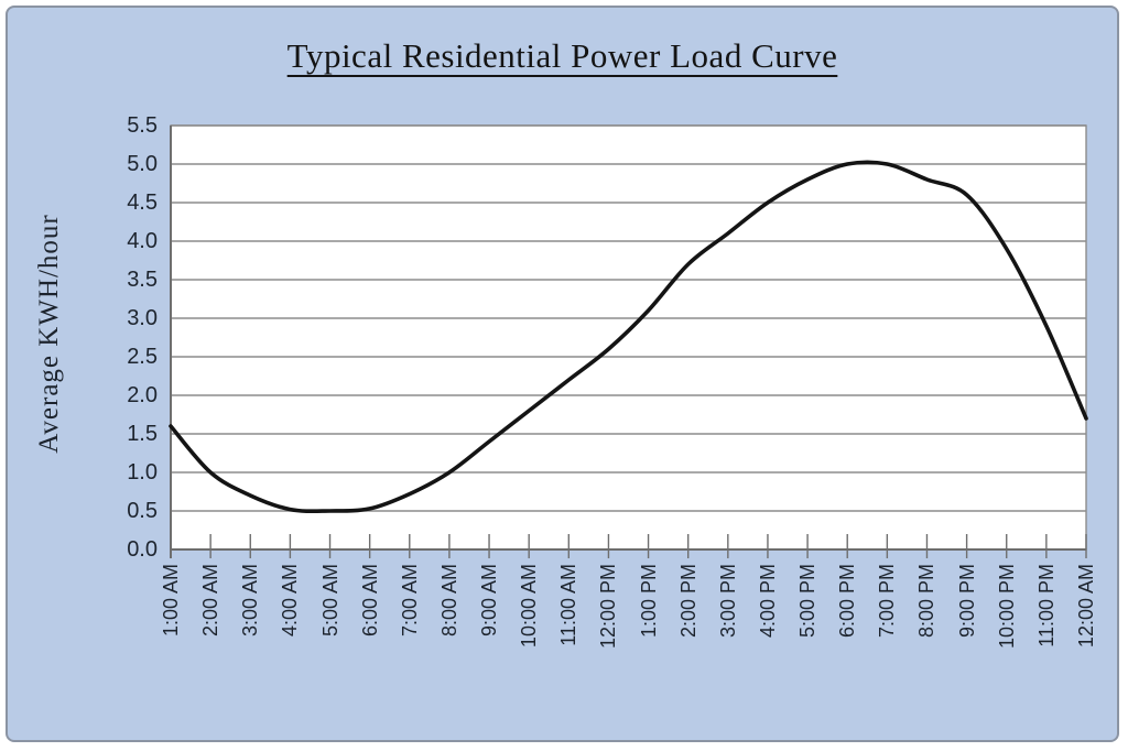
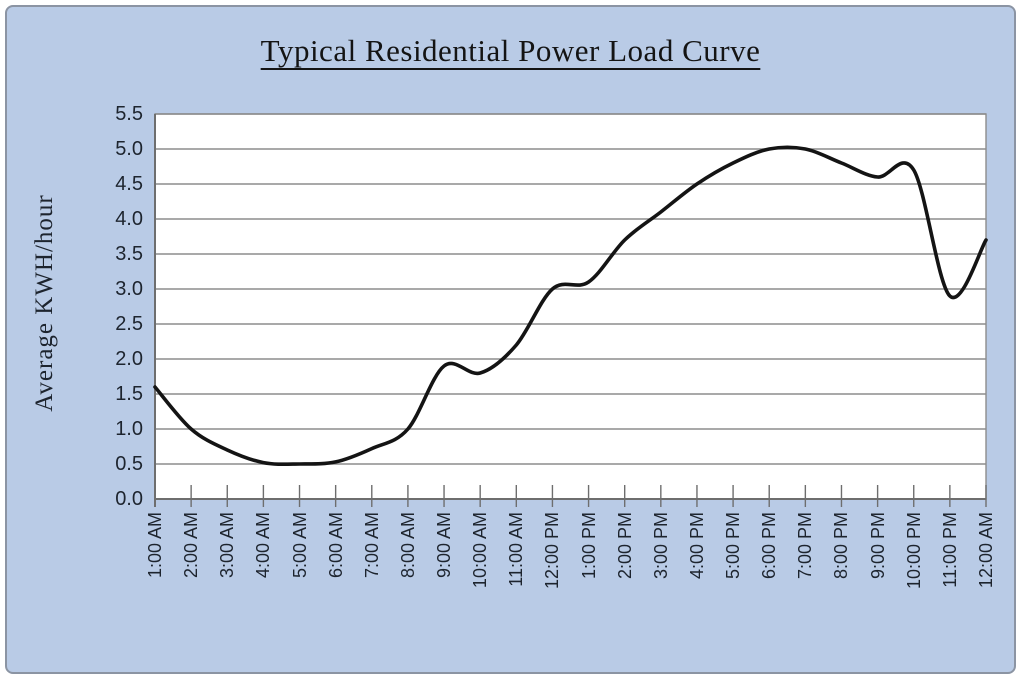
9:00 AM: 1.4 -> 1.9
12:00 PM: 2.6 -> 3.0
10:00 PM: 3.9 -> 4.7
12:00 AM: 1.7 -> 3.7
